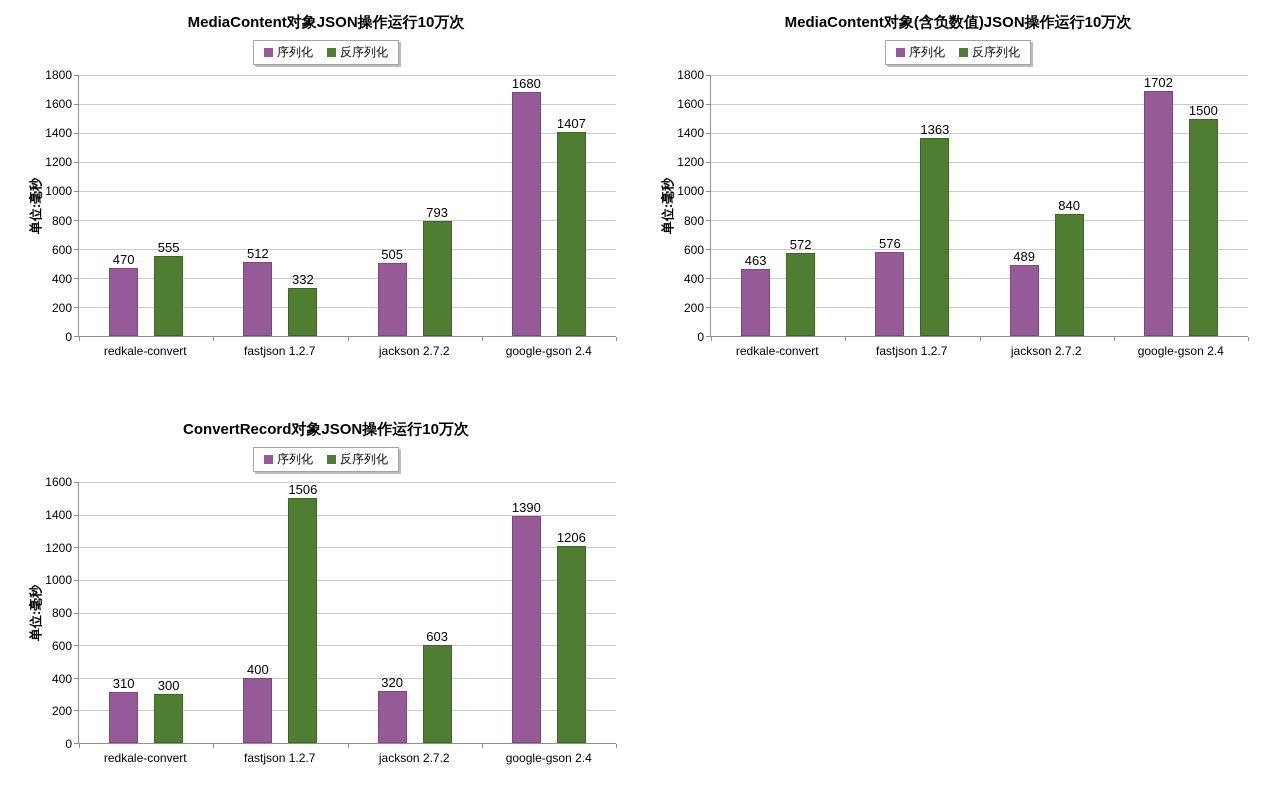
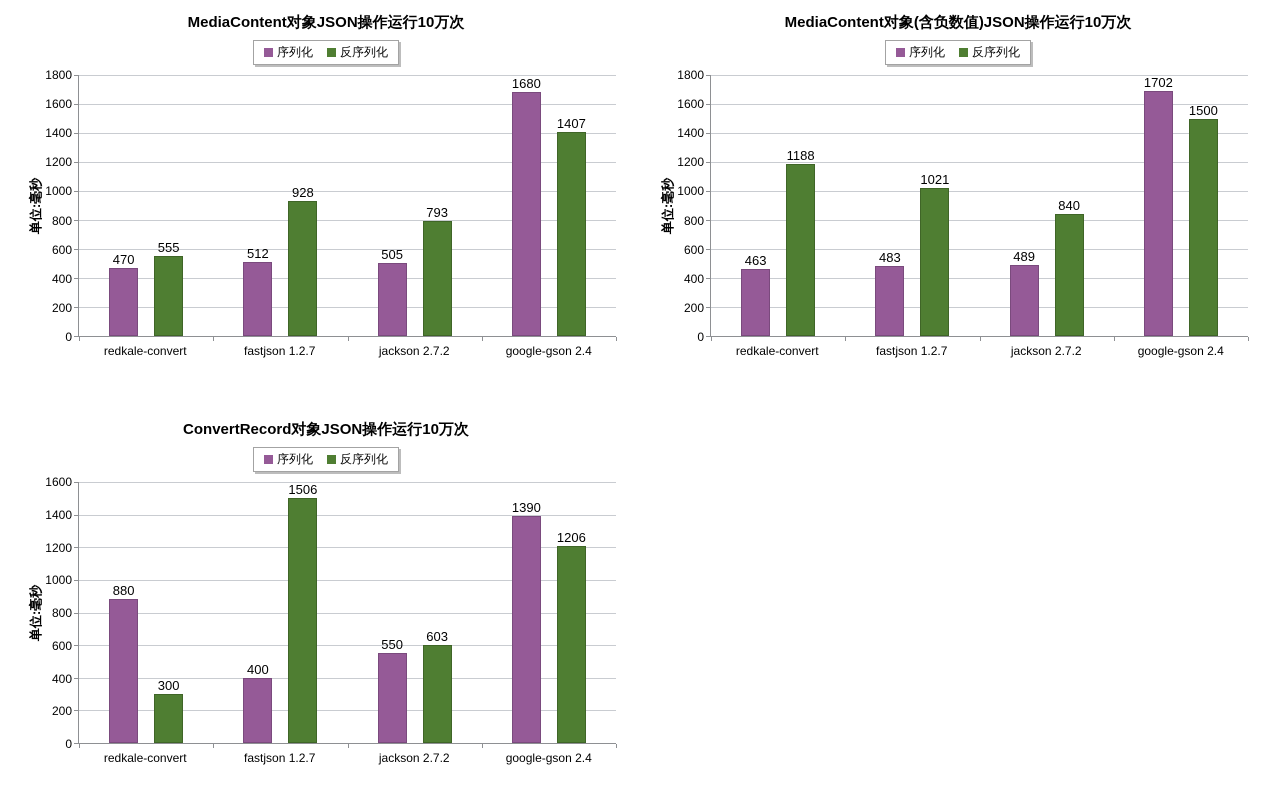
MediaContent对象JSON操作运行10万次/反序列化/fastjson 1.2.7: 332 -> 928
MediaContent对象(含负数值)JSON操作运行10万次/反序列化/redkale-convert: 572 -> 1188
MediaContent对象(含负数值)JSON操作运行10万次/序列化/fastjson 1.2.7: 576 -> 483
MediaContent对象(含负数值)JSON操作运行10万次/反序列化/fastjson 1.2.7: 1363 -> 1021
ConvertRecord对象JSON操作运行10万次/序列化/redkale-convert: 310 -> 880
ConvertRecord对象JSON操作运行10万次/序列化/jackson 2.7.2: 320 -> 550
